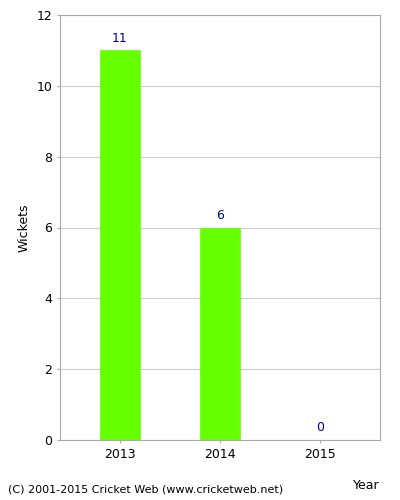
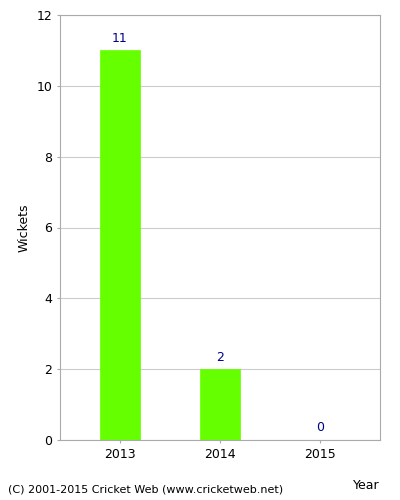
2014: 6 -> 2
